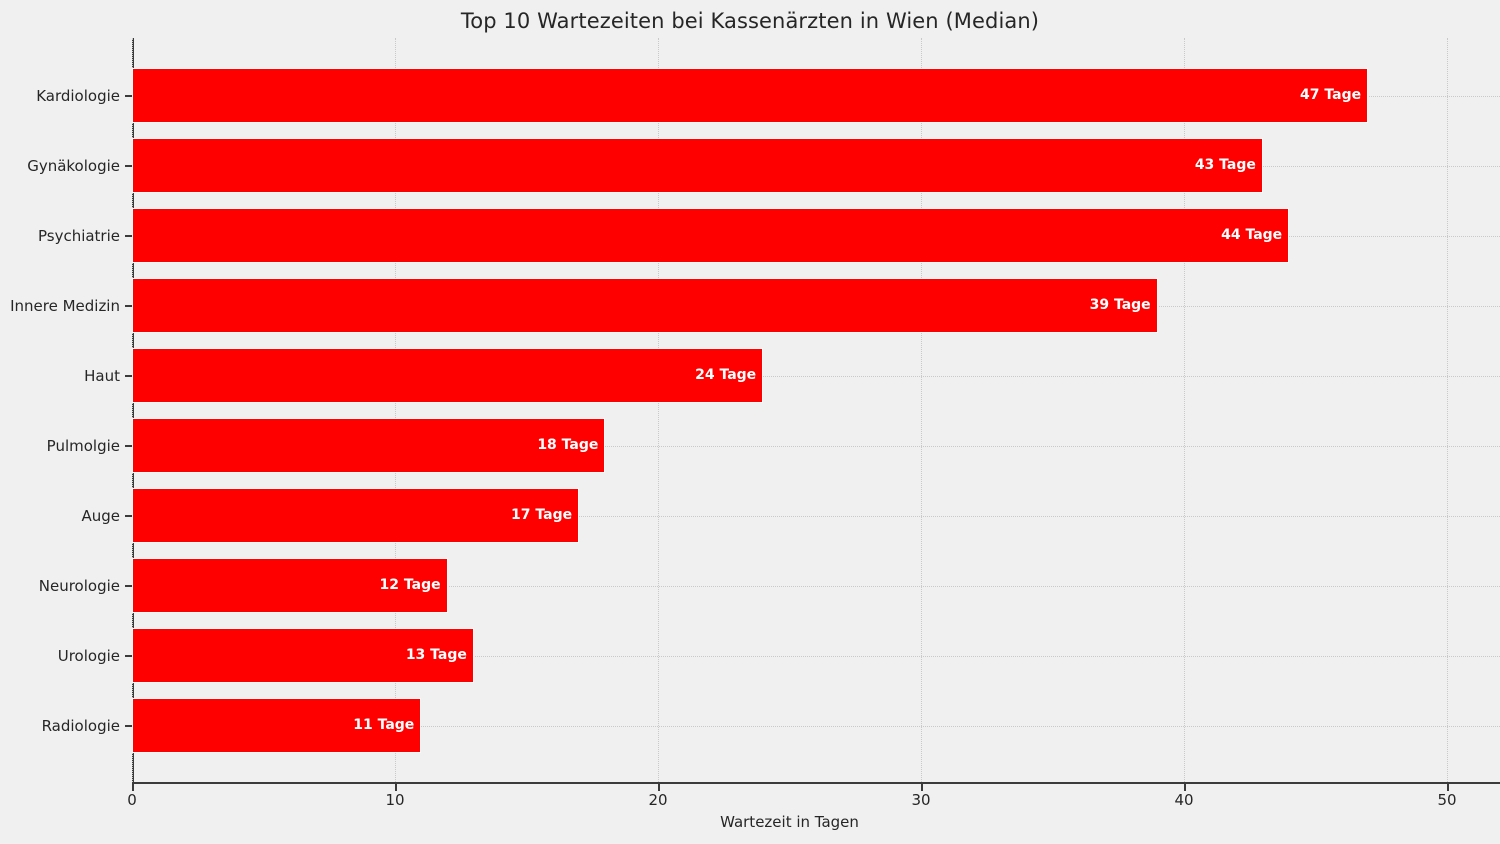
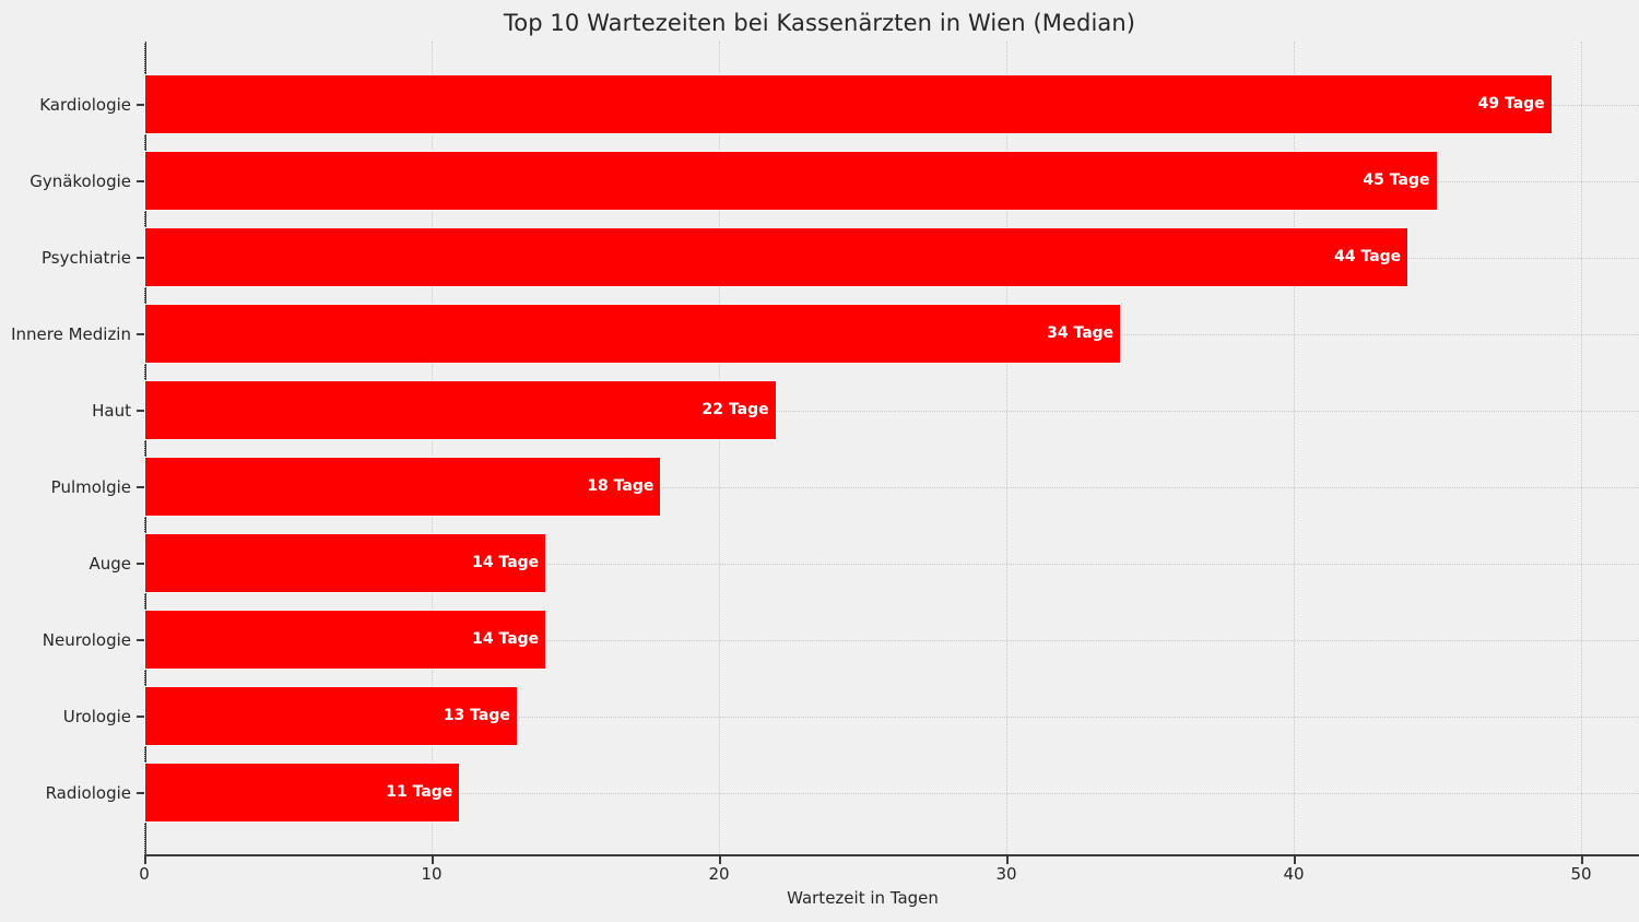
Kardiologie: 47 -> 49
Gynäkologie: 43 -> 45
Innere Medizin: 39 -> 34
Haut: 24 -> 22
Auge: 17 -> 14
Neurologie: 12 -> 14
